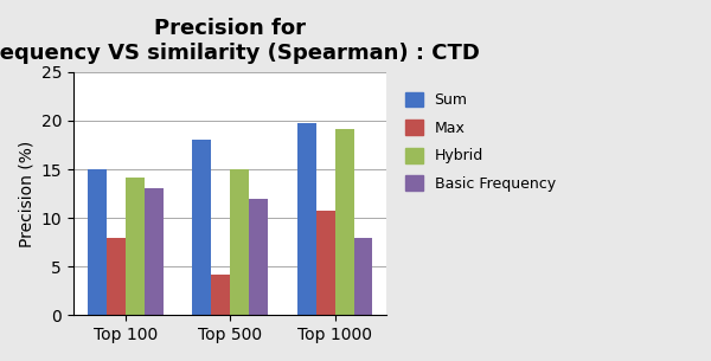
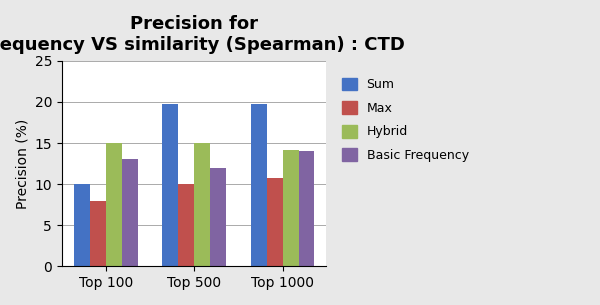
Sum/Top 100: 15.0 -> 10.0
Hybrid/Top 100: 14.2 -> 15.0
Sum/Top 500: 18.0 -> 19.7
Max/Top 500: 4.2 -> 10.0
Hybrid/Top 1000: 19.2 -> 14.2
Basic Frequency/Top 1000: 8 -> 14
